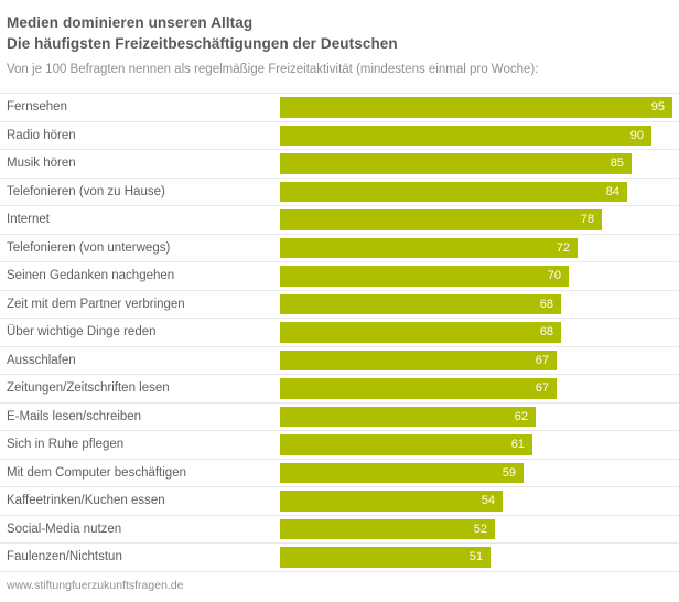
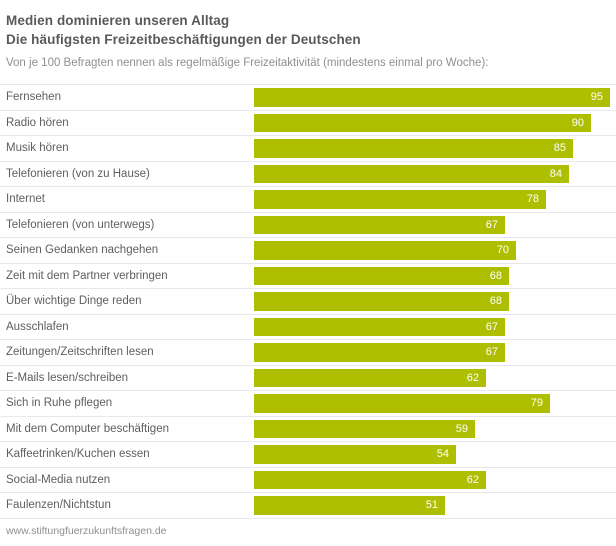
Telefonieren (von unterwegs): 72 -> 67
Sich in Ruhe pflegen: 61 -> 79
Social-Media nutzen: 52 -> 62
